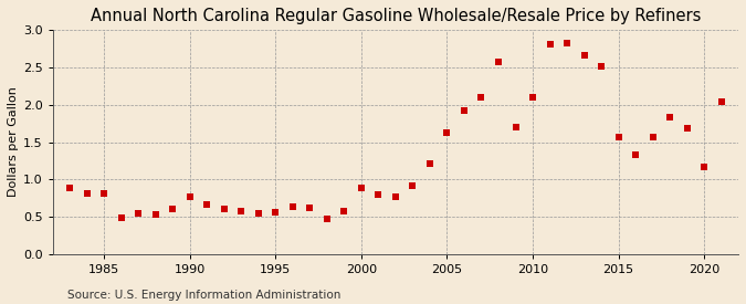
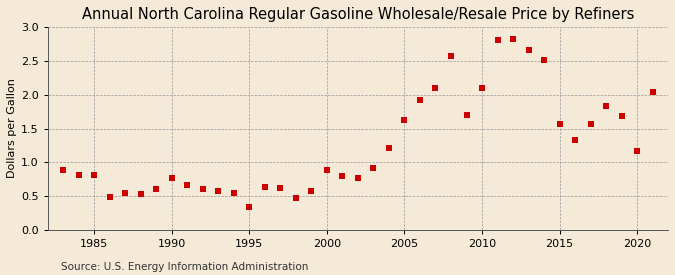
1995: 0.56 -> 0.34
